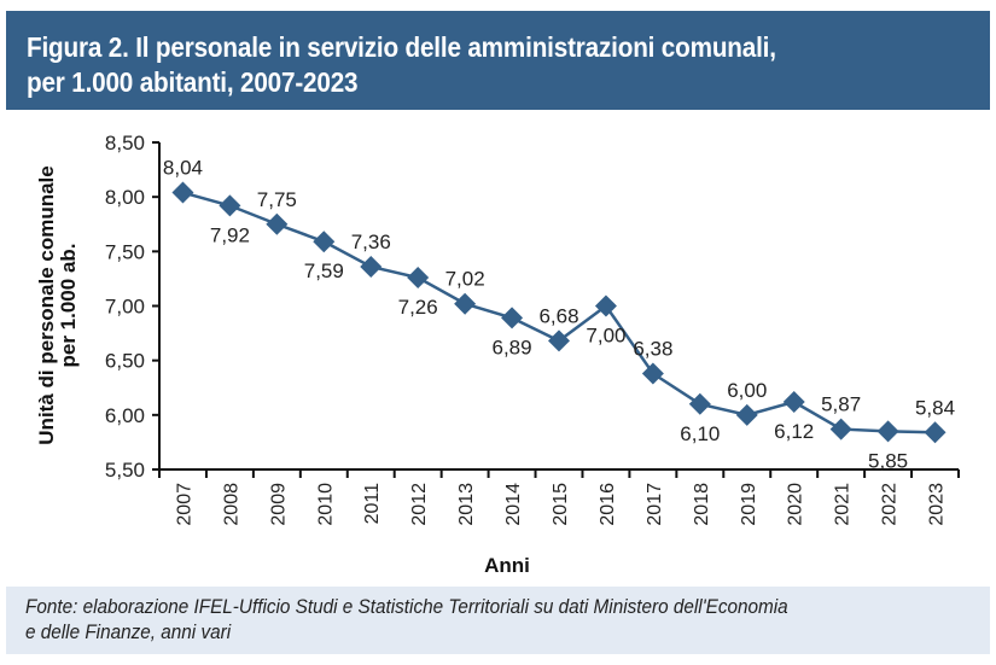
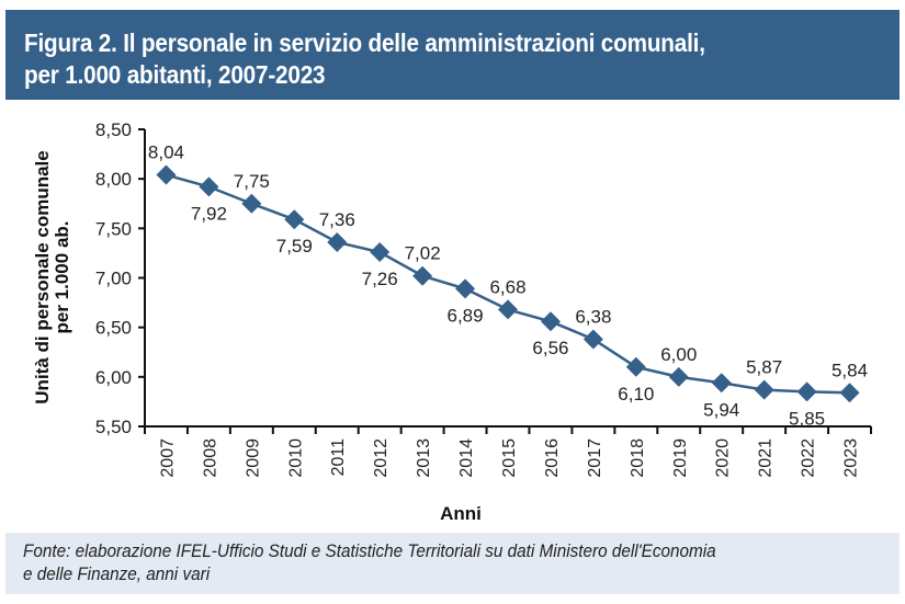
2016: 7,00 -> 6,56
2020: 6,12 -> 5,94
